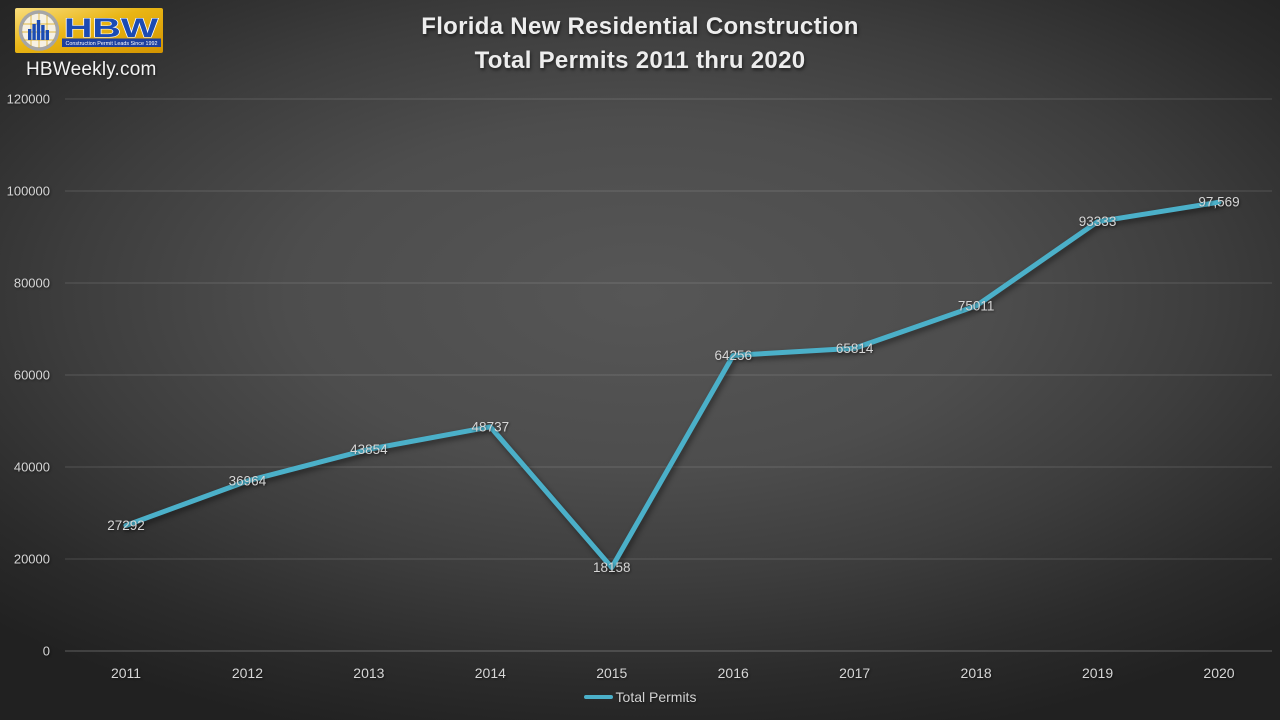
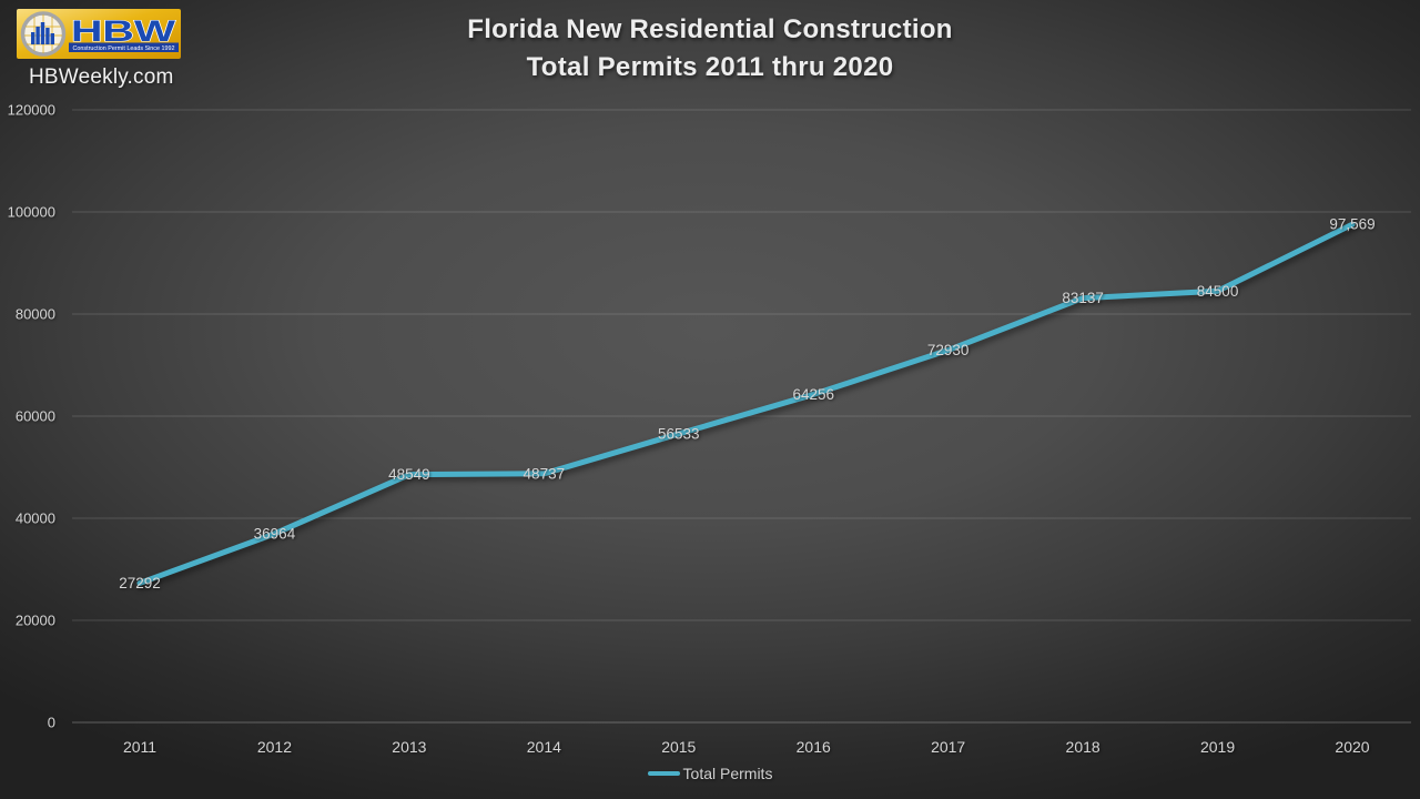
2013: 43854 -> 48549
2015: 18158 -> 56533
2017: 65814 -> 72930
2018: 75011 -> 83137
2019: 93333 -> 84500
